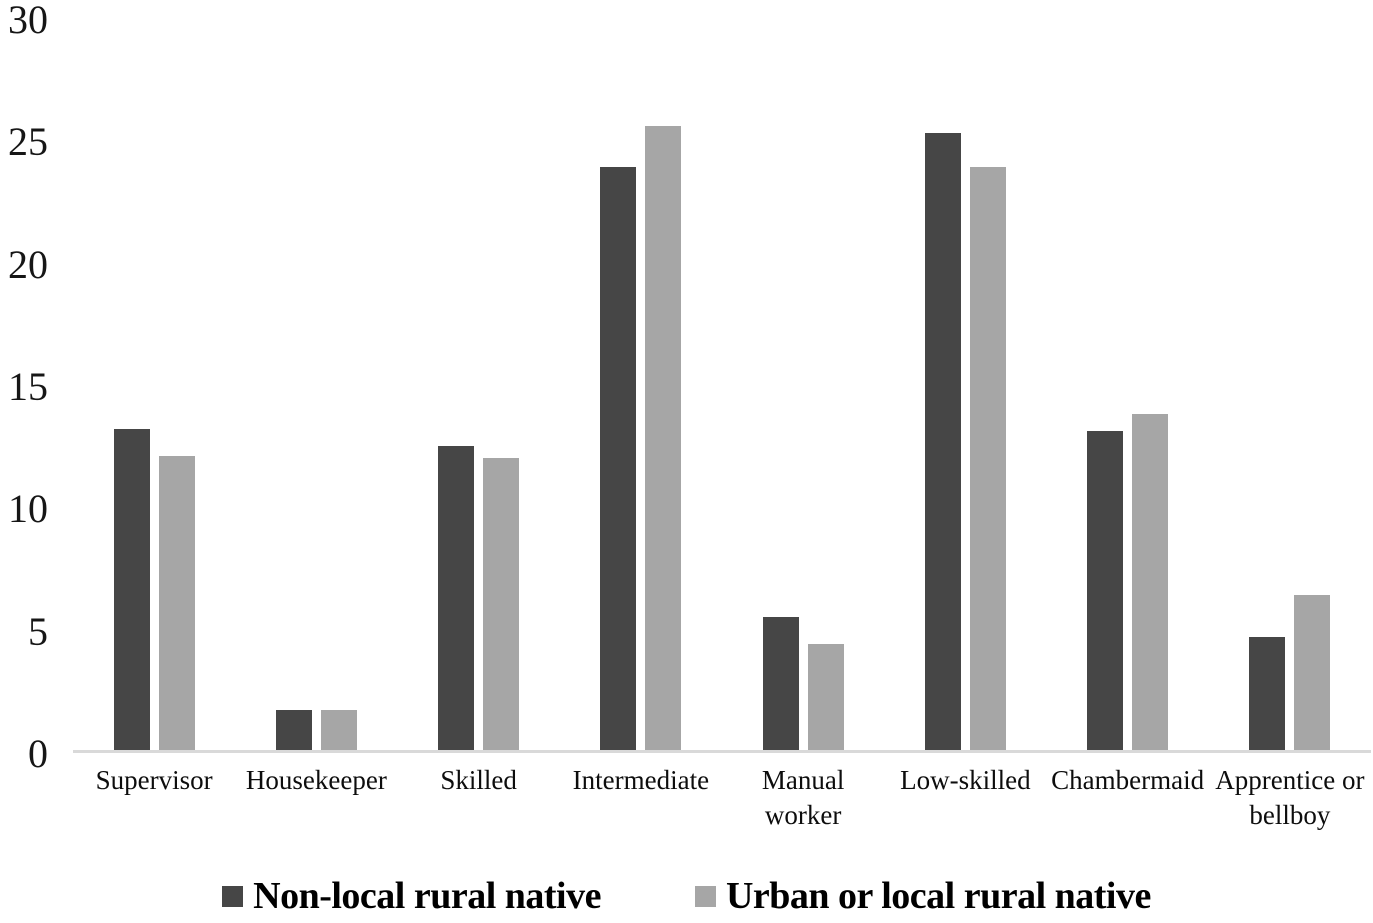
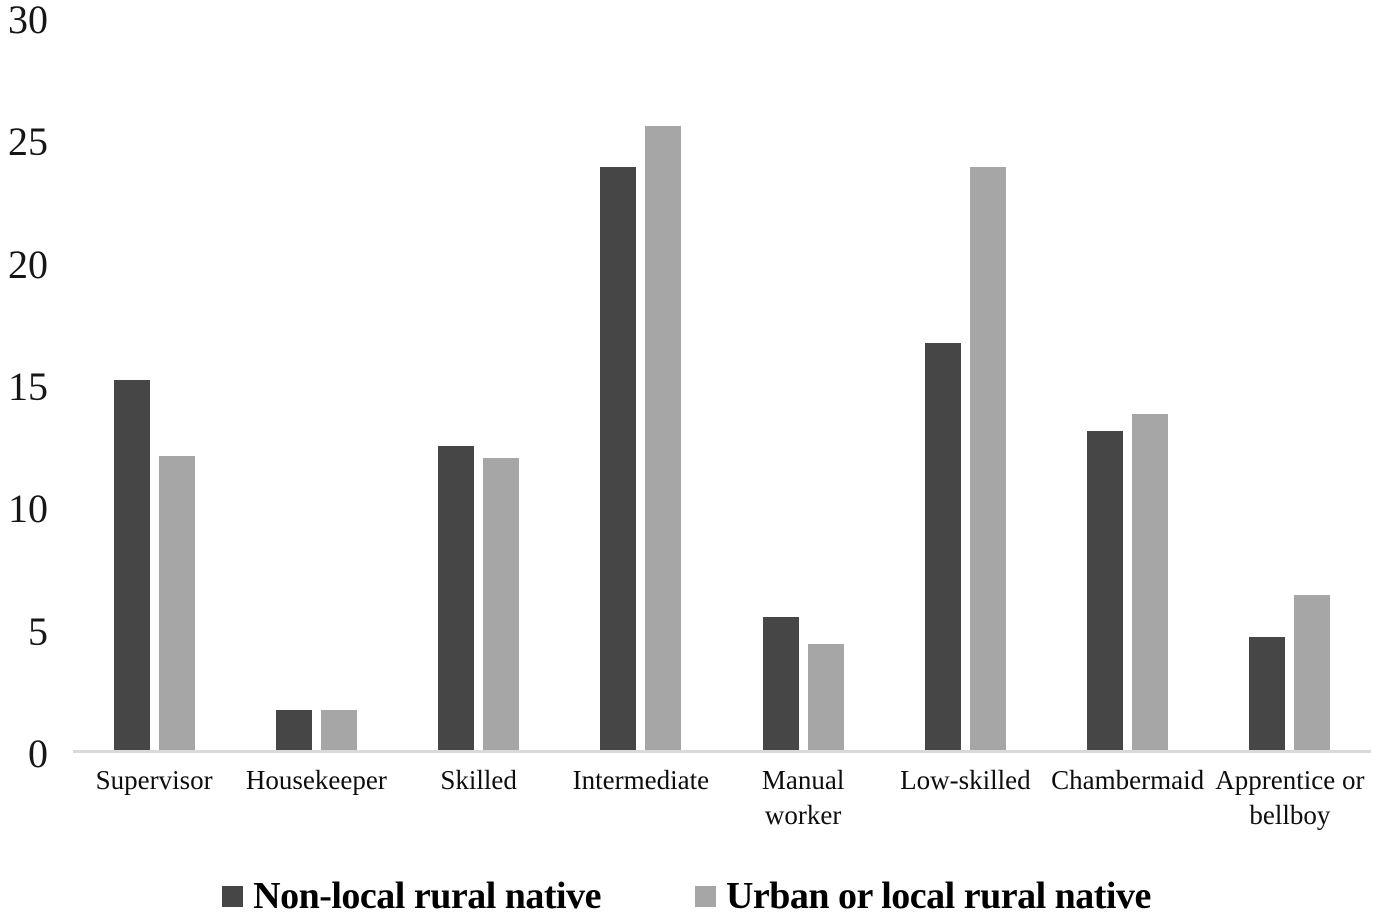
Non-local rural native/Supervisor: 13.2 -> 15.2
Non-local rural native/Low-skilled: 25.3 -> 16.7
